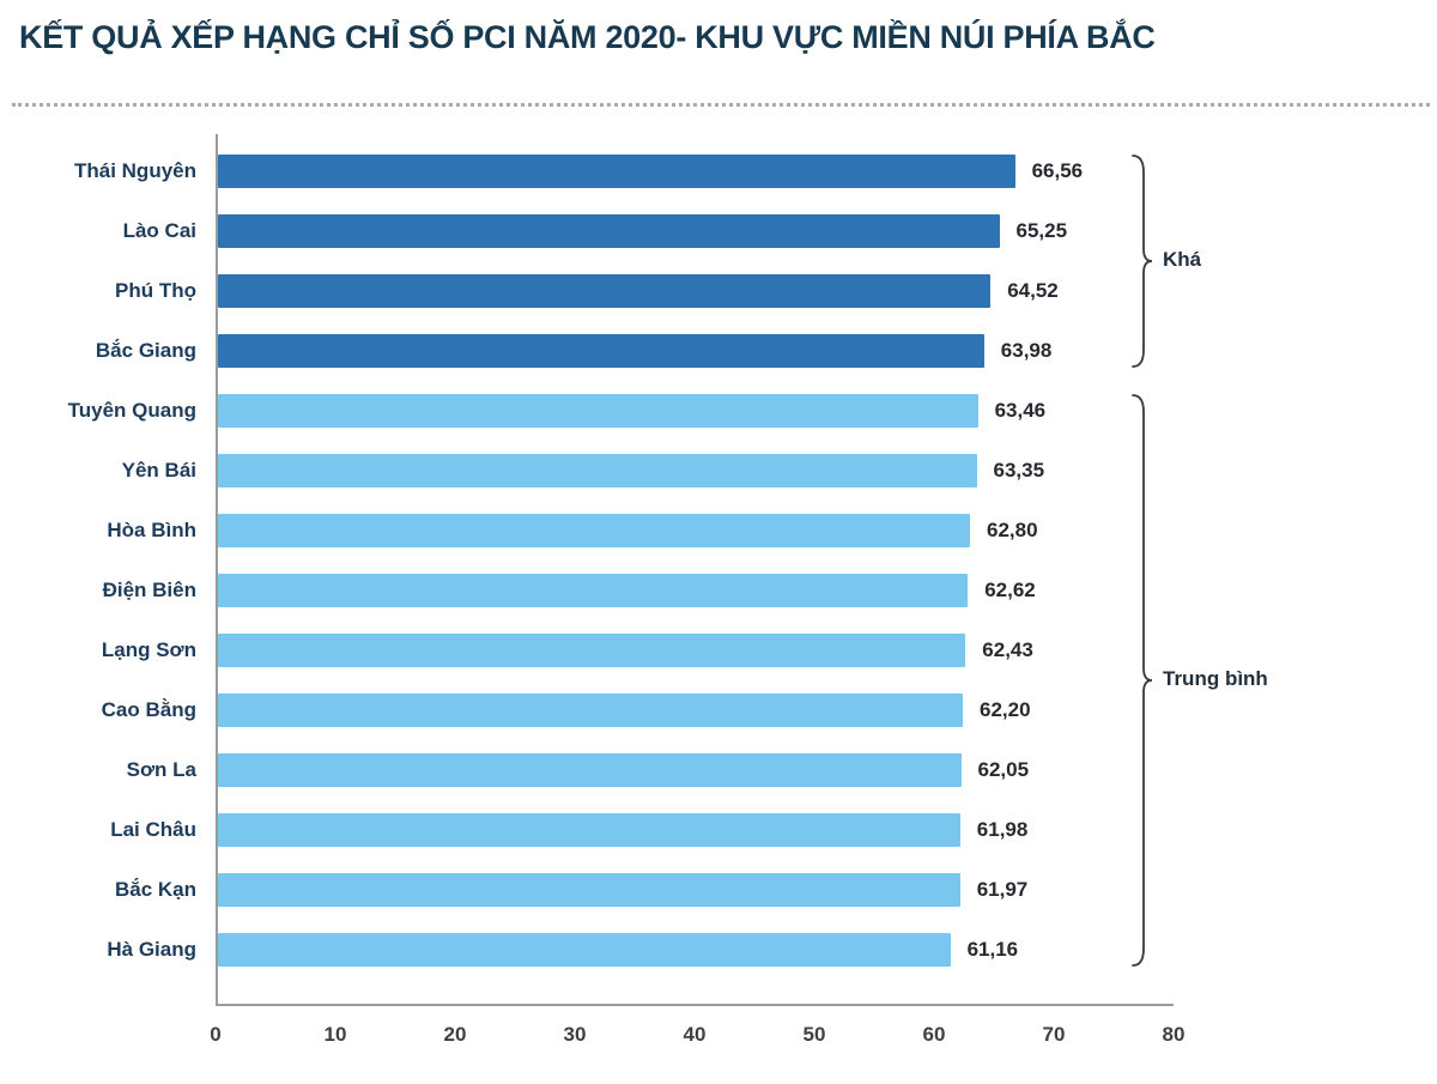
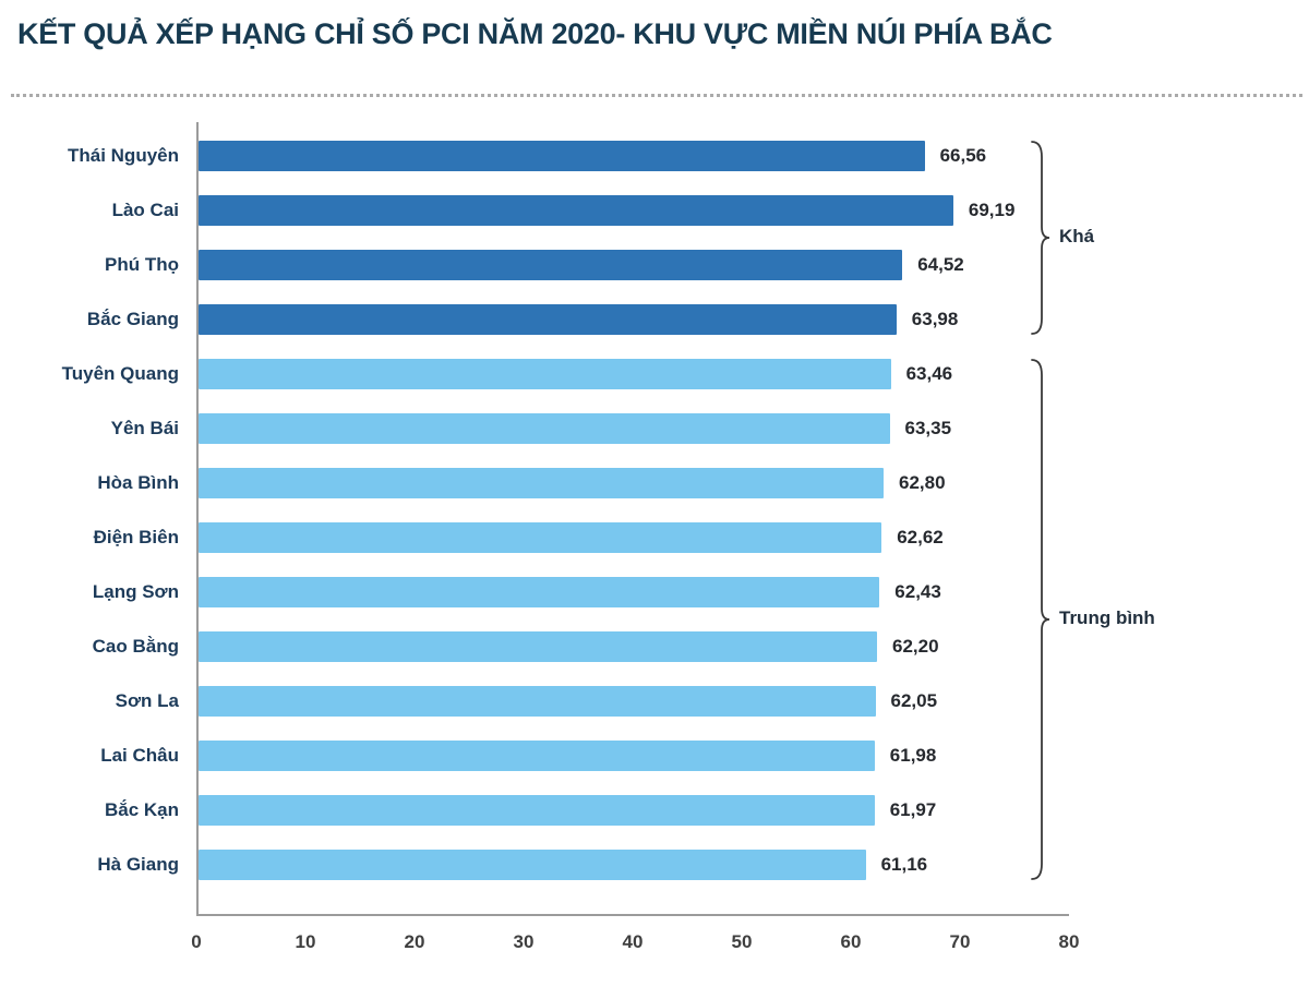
Lào Cai: 65,25 -> 69,19
